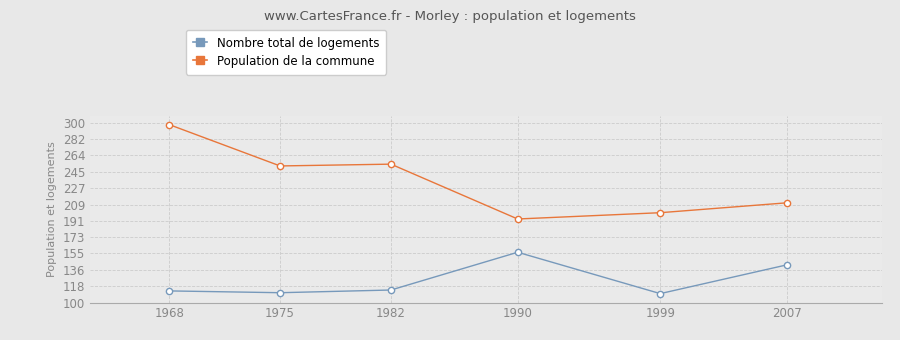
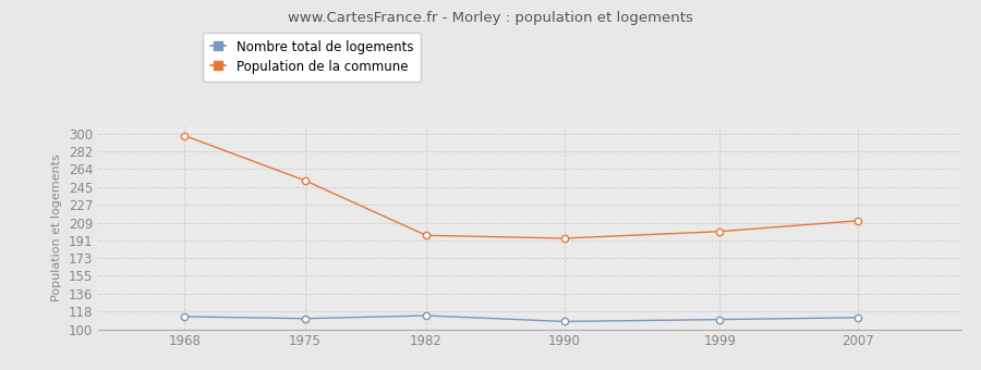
Population de la commune/1982: 254 -> 196
Nombre total de logements/1990: 156 -> 108
Nombre total de logements/2007: 142 -> 112
